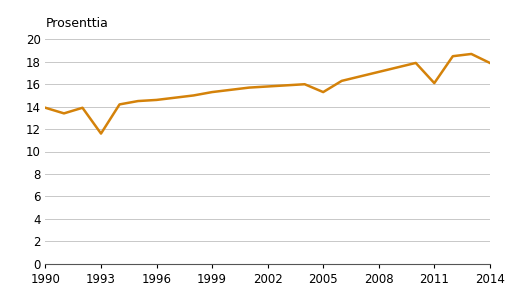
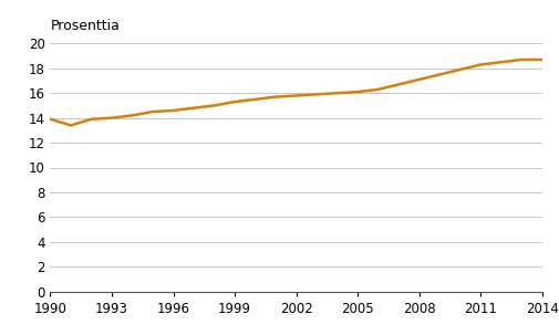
1993: 11.6 -> 14.0
2005: 15.3 -> 16.1
2011: 16.1 -> 18.3
2014: 17.9 -> 18.7
